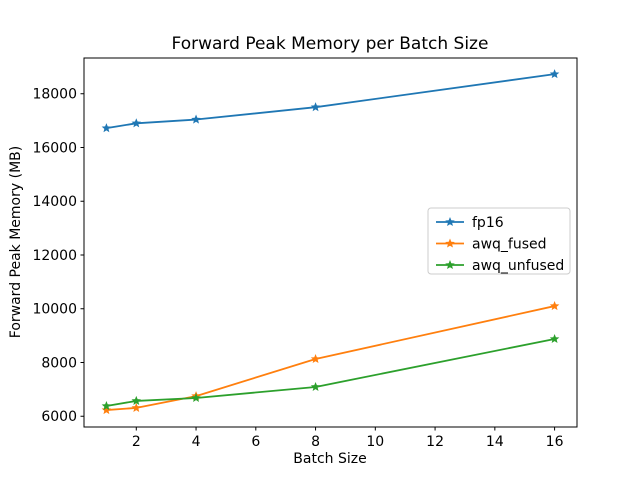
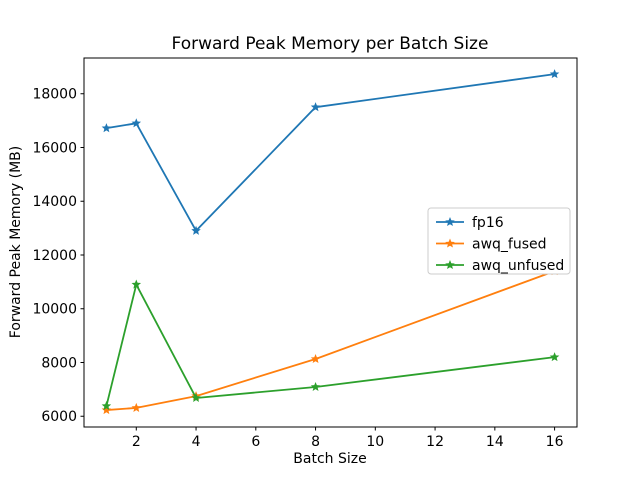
awq_unfused/2: 6600 -> 10900
fp16/4: 17000 -> 12900
awq_fused/16: 10100 -> 11400
awq_unfused/16: 8900 -> 8200
